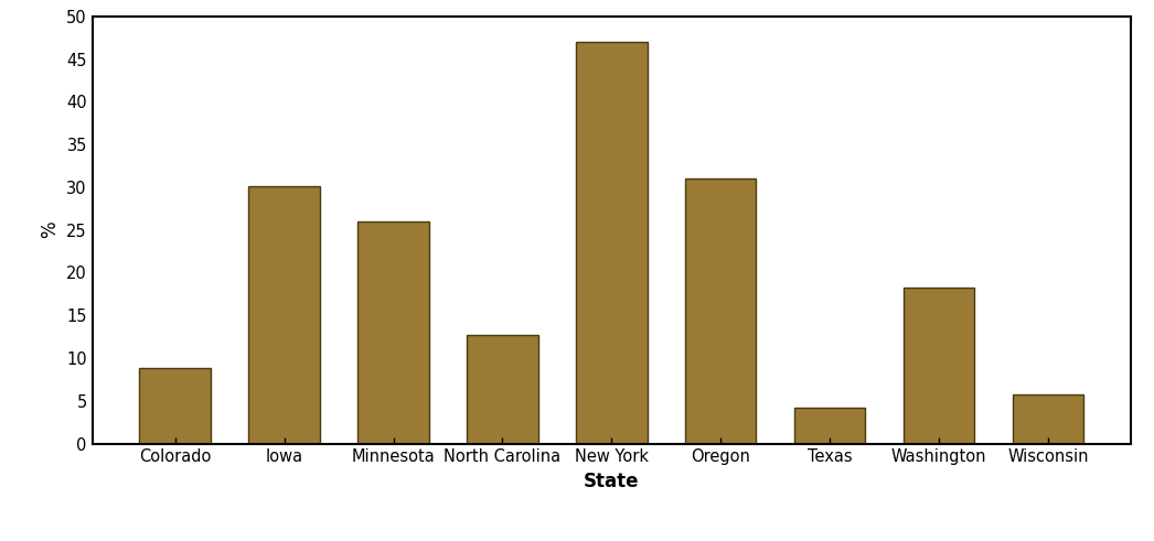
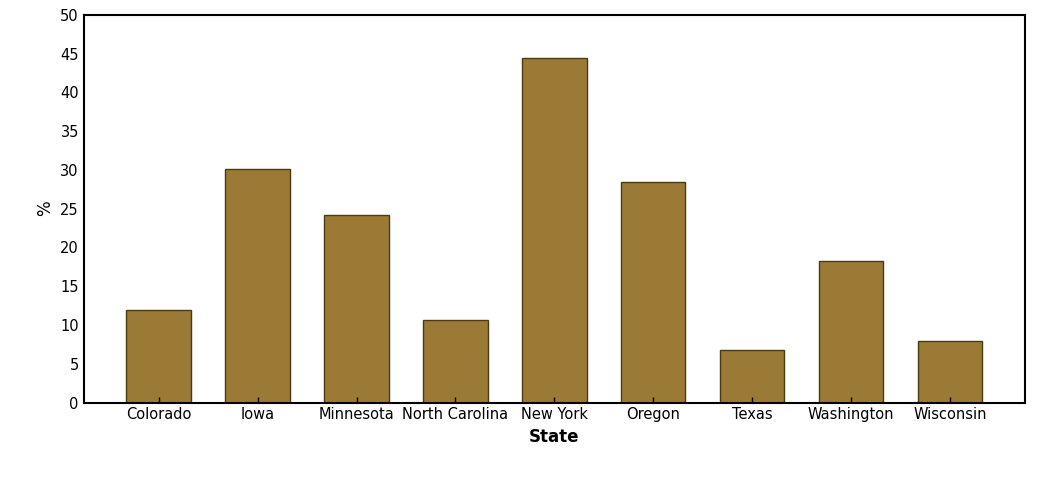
Colorado: 8.8 -> 12.0
Minnesota: 26.0 -> 24.2
North Carolina: 12.7 -> 10.6
New York: 47.0 -> 44.4
Oregon: 31.0 -> 28.4
Texas: 4.2 -> 6.8
Wisconsin: 5.7 -> 8.0
